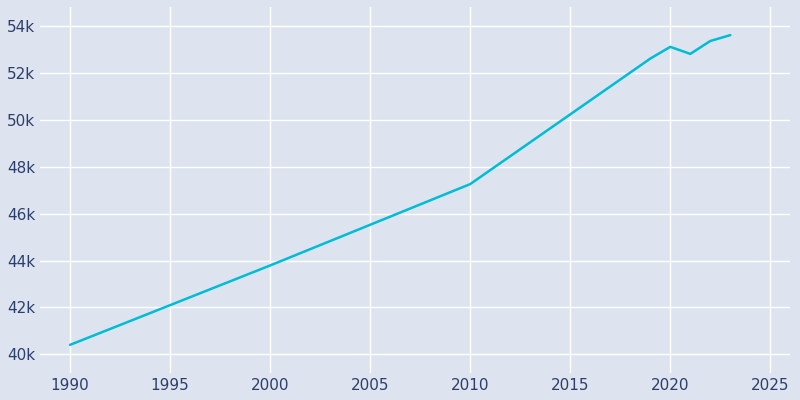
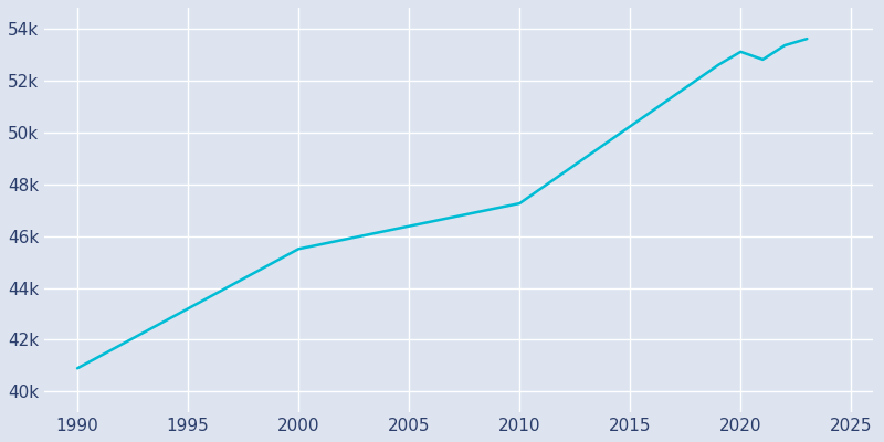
1990: 40.41k -> 40.90k
2000: 43.79k -> 45.50k
